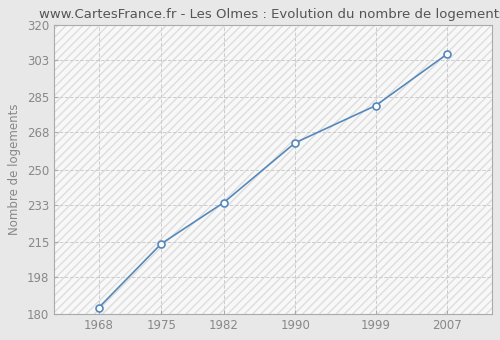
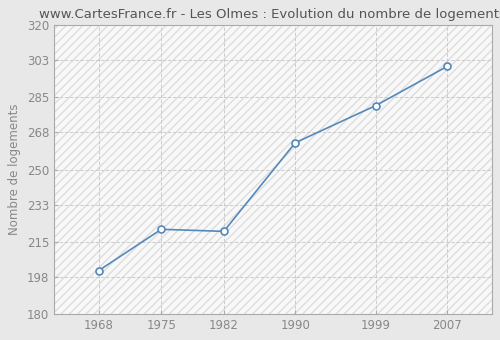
1968: 183 -> 201
1975: 214 -> 221
1982: 234 -> 220
2007: 306 -> 300
